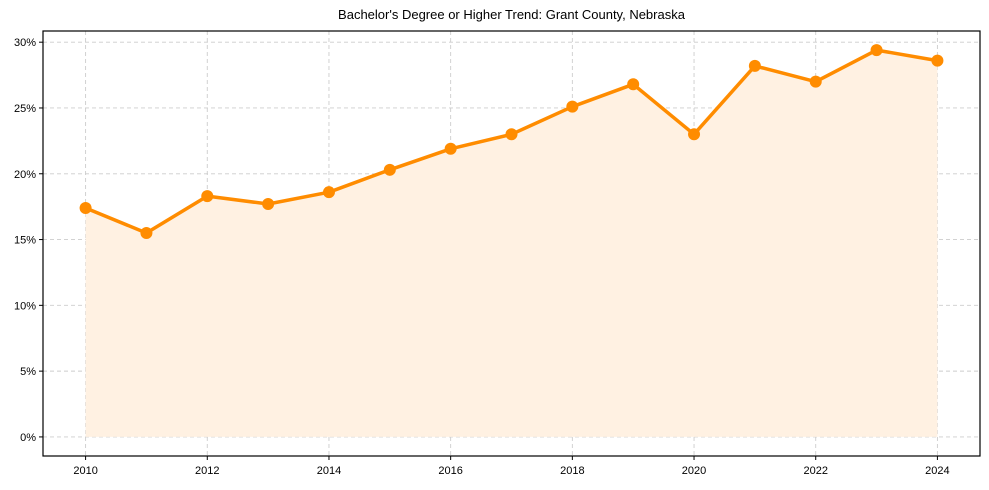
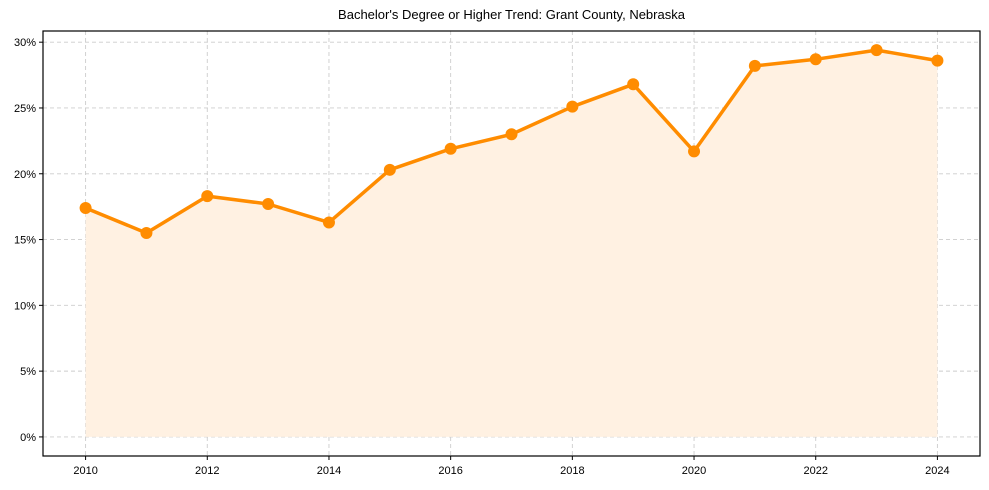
2014: 18.6% -> 16.3%
2020: 23.0% -> 21.7%
2022: 27.0% -> 28.7%
